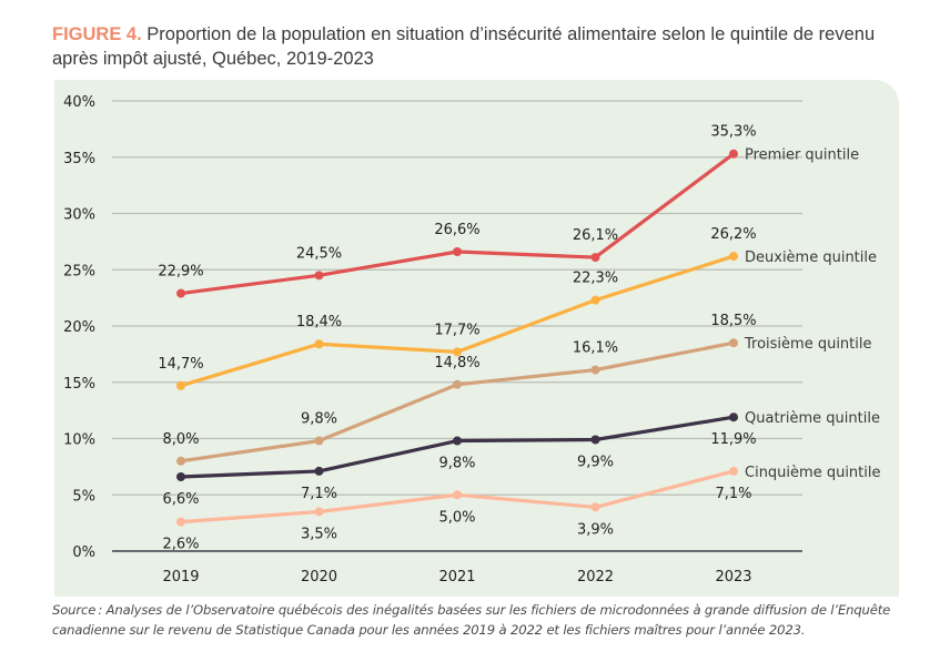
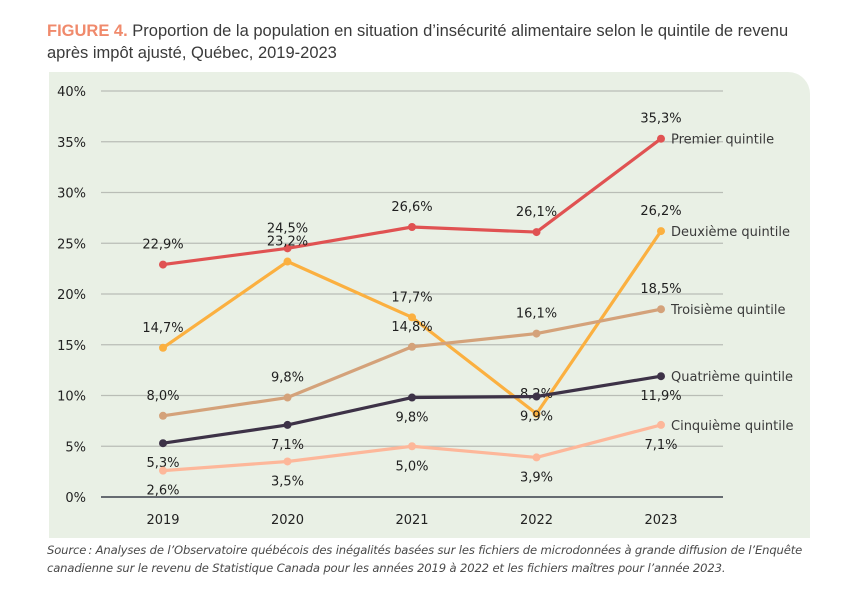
Quatrième quintile/2019: 6,6% -> 5,3%
Deuxième quintile/2020: 18,4% -> 23,2%
Deuxième quintile/2022: 22,3% -> 8,2%
